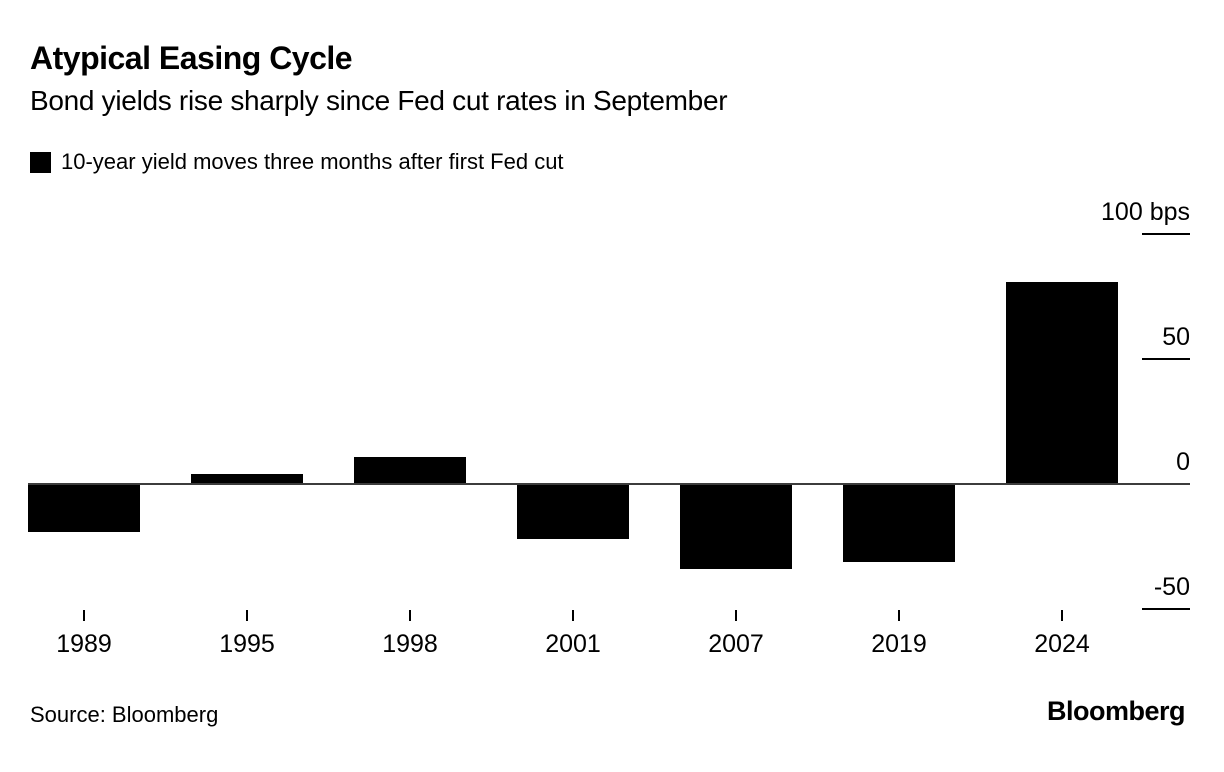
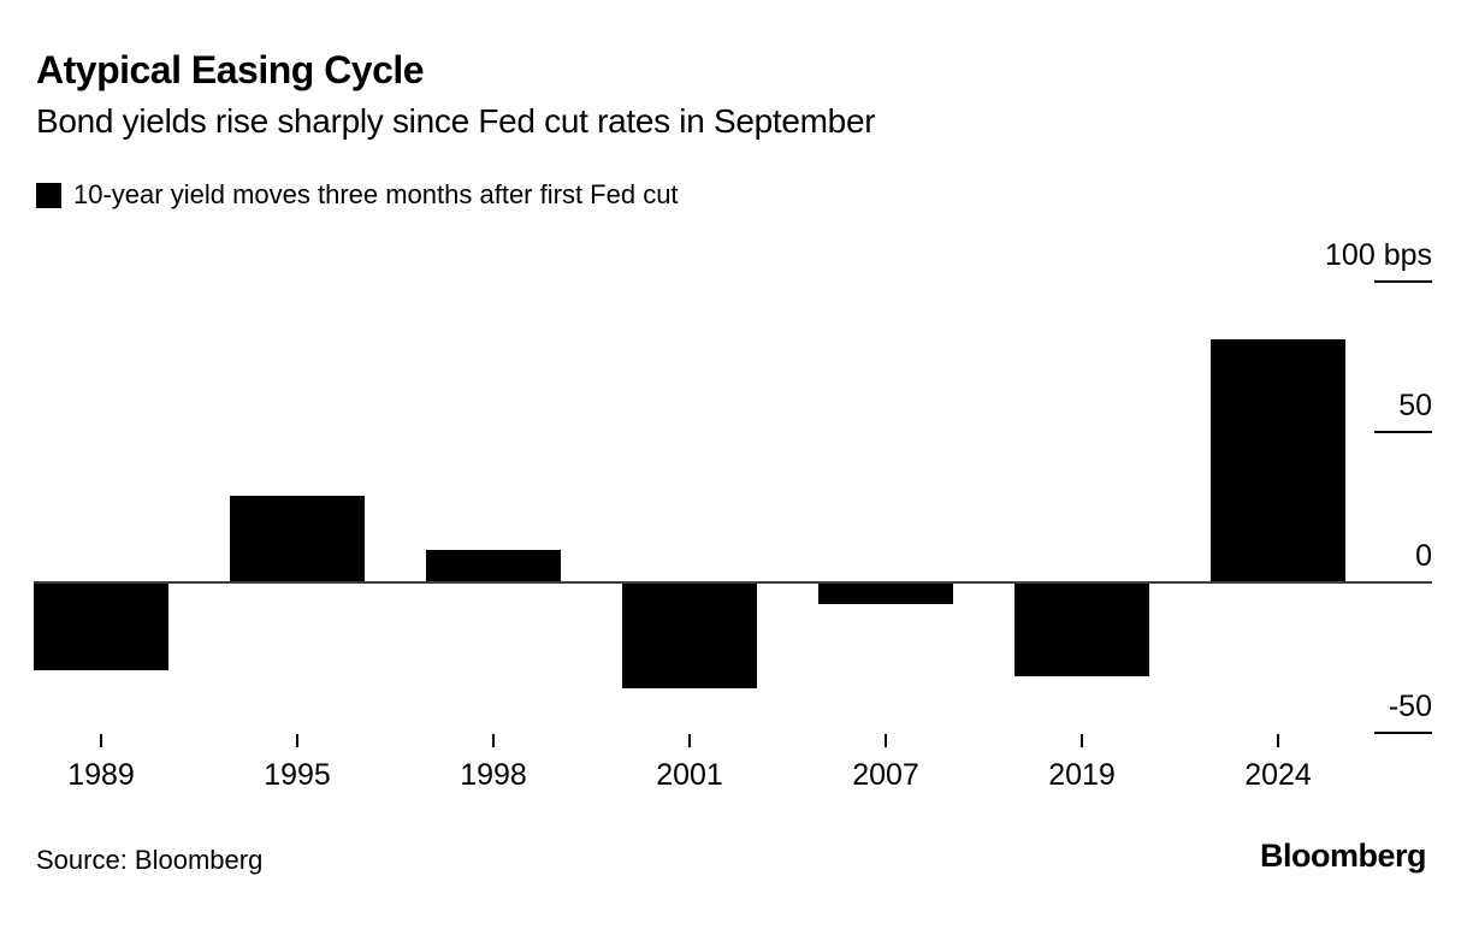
1989: -19 -> -29
1995: 4 -> 29
2001: -22 -> -35
2007: -34 -> -7
